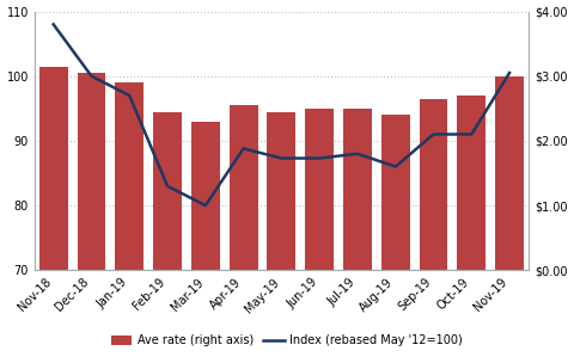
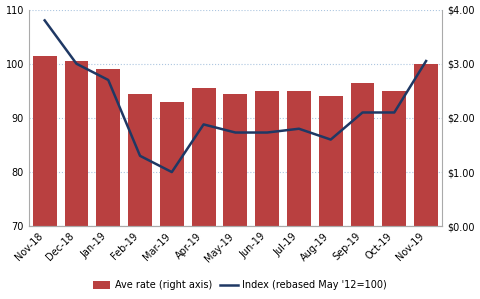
Ave rate (right axis)/Oct-19: 97.0 -> 95.0
